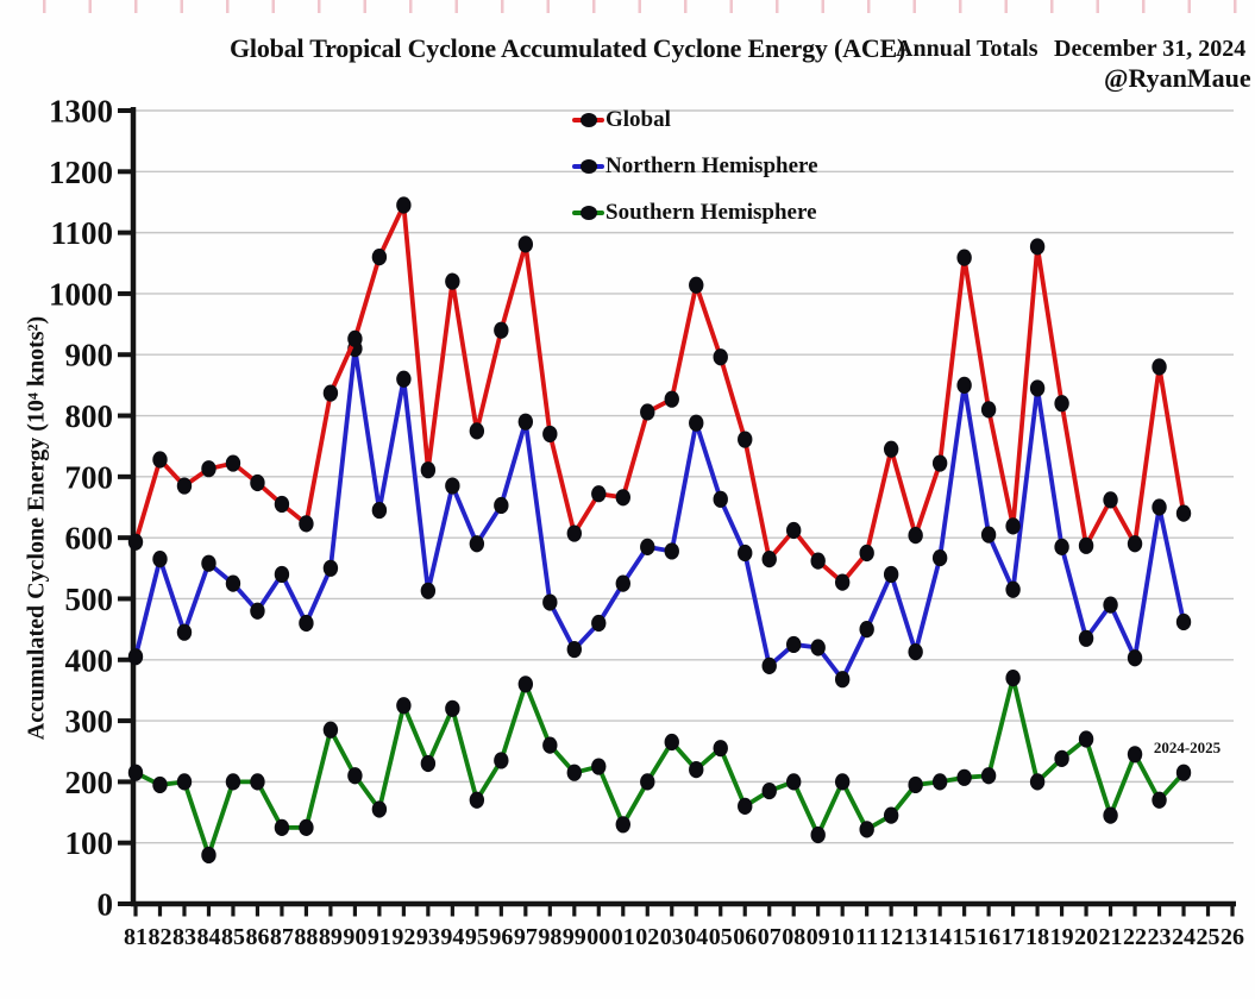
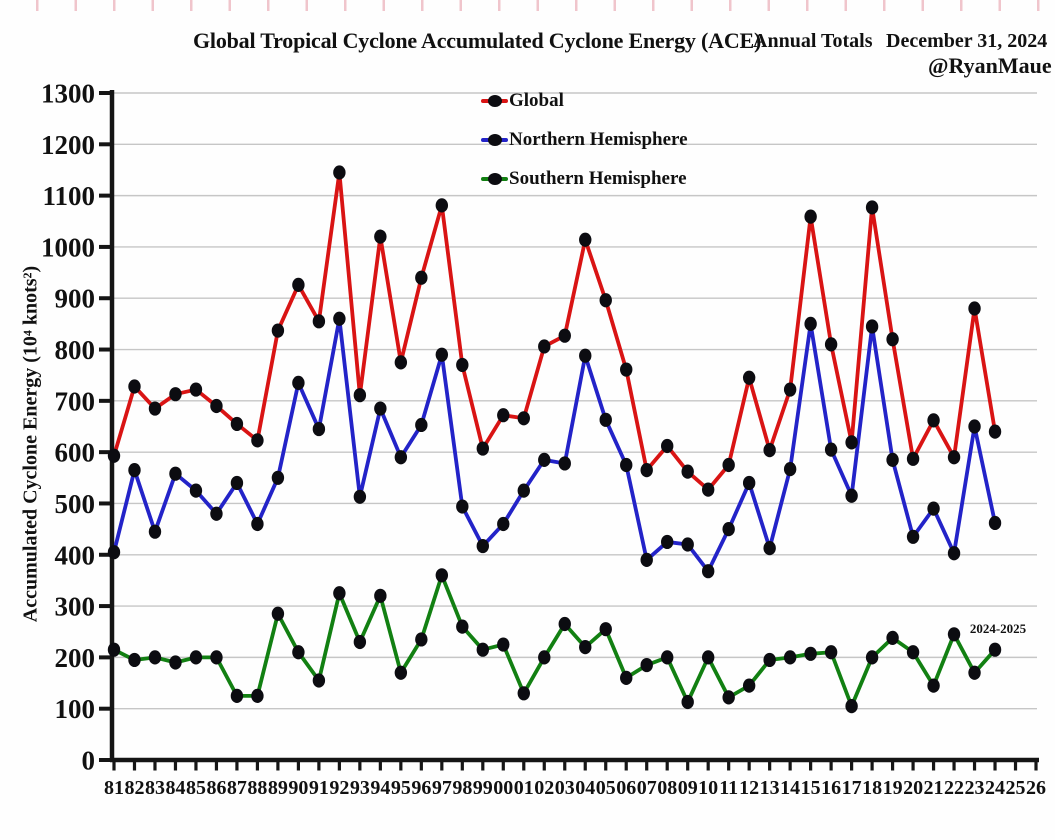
Southern Hemisphere/84: 80 -> 190
Northern Hemisphere/90: 910 -> 740
Global/91: 1060 -> 860
Southern Hemisphere/17: 370 -> 100
Southern Hemisphere/20: 270 -> 210
